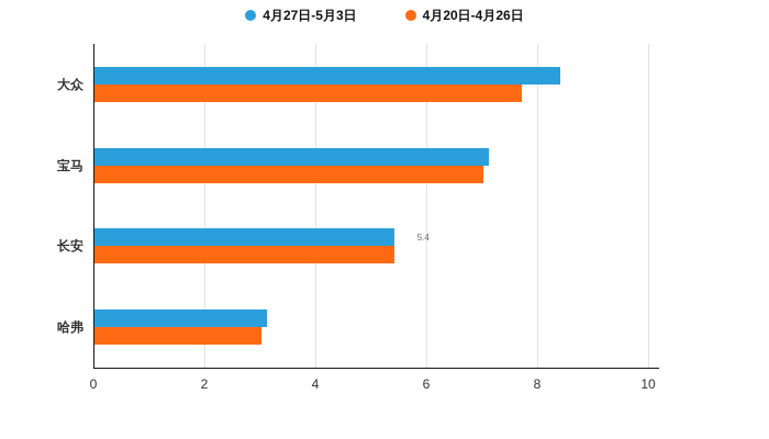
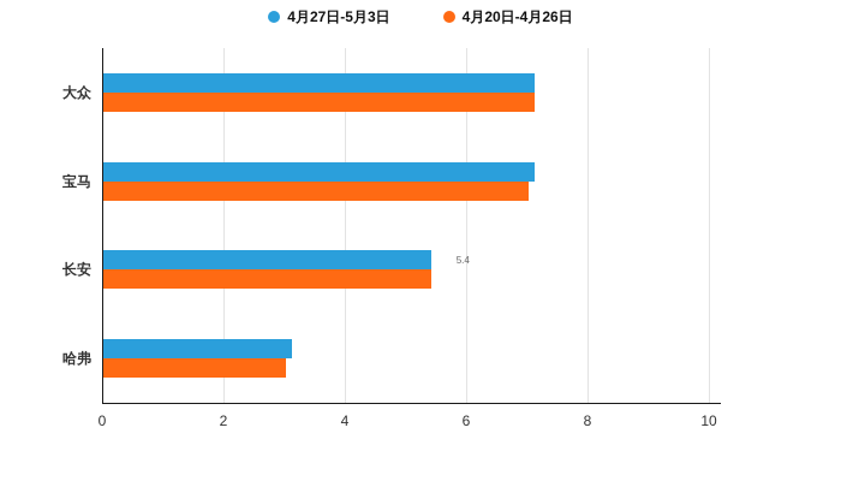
4月27日-5月3日/大众: 8.4 -> 7.1
4月20日-4月26日/大众: 7.7 -> 7.1
